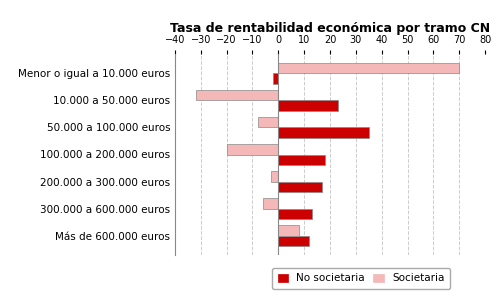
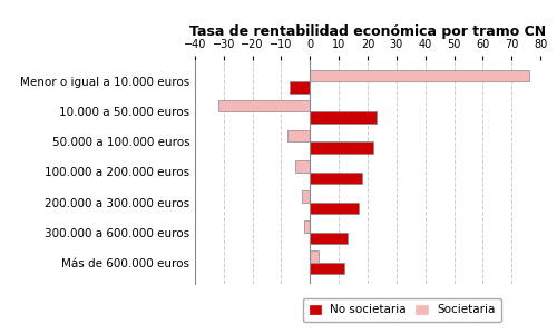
Societaria/Menor o igual a 10.000 euros: 70 -> 76
No societaria/Menor o igual a 10.000 euros: -2 -> -7
No societaria/50.000 a 100.000 euros: 35 -> 22
Societaria/100.000 a 200.000 euros: -20 -> -5
Societaria/300.000 a 600.000 euros: -6 -> -2
Societaria/Más de 600.000 euros: 8 -> 3
